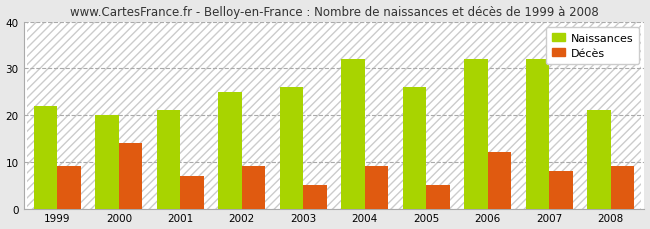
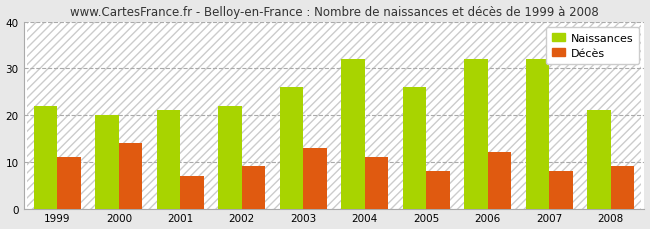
Décès/1999: 9 -> 11
Naissances/2002: 25 -> 22
Décès/2003: 5 -> 13
Décès/2004: 9 -> 11
Décès/2005: 5 -> 8
